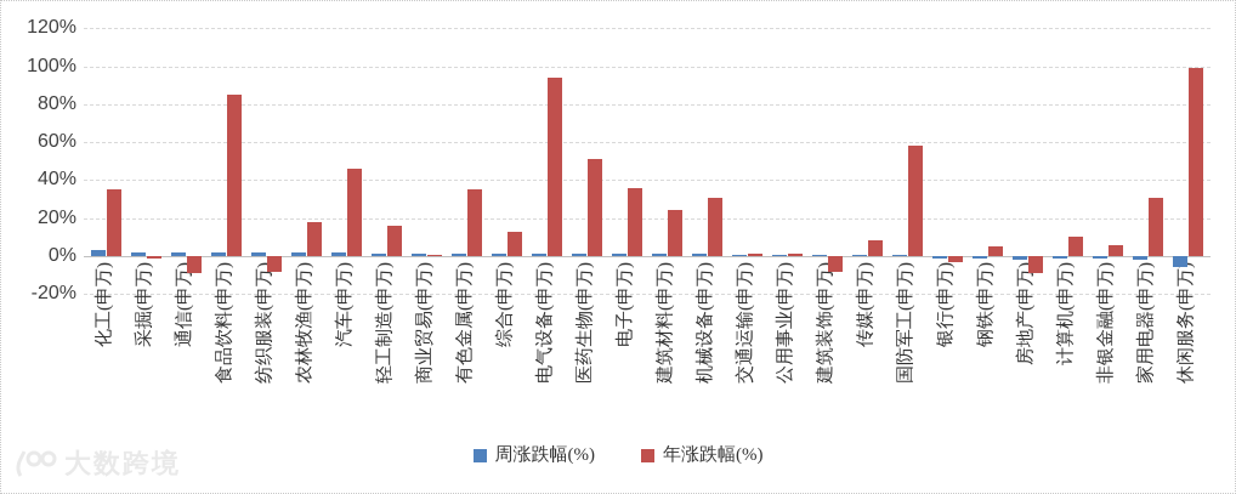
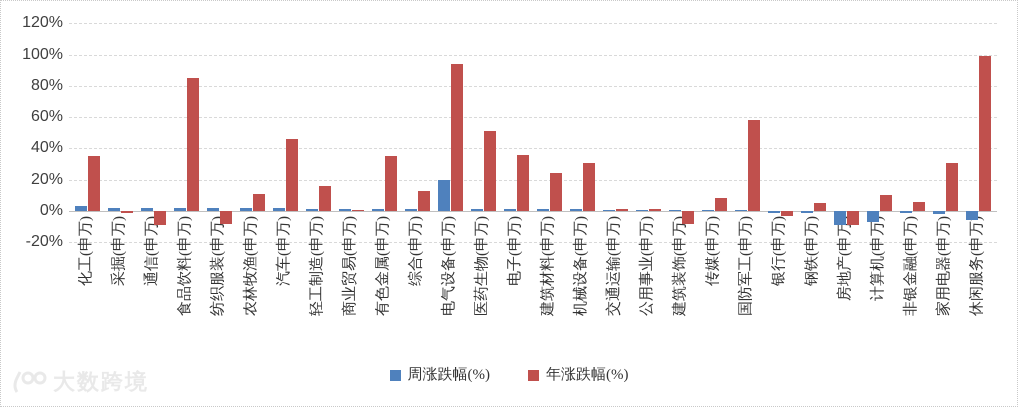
年涨跌幅(%)/农林牧渔(申万): 18% -> 11%
周涨跌幅(%)/电气设备(申万): 1% -> 20%
周涨跌幅(%)/房地产(申万): -2% -> -9%
周涨跌幅(%)/计算机(申万): -2% -> -7%
